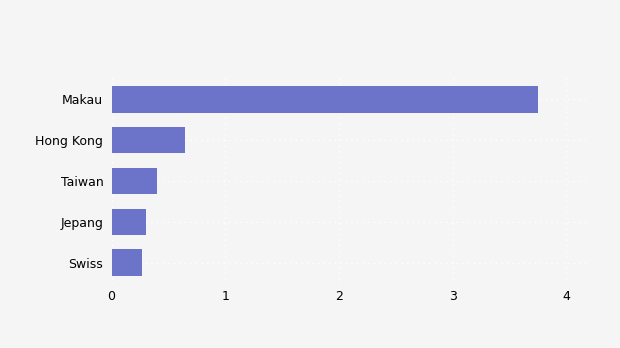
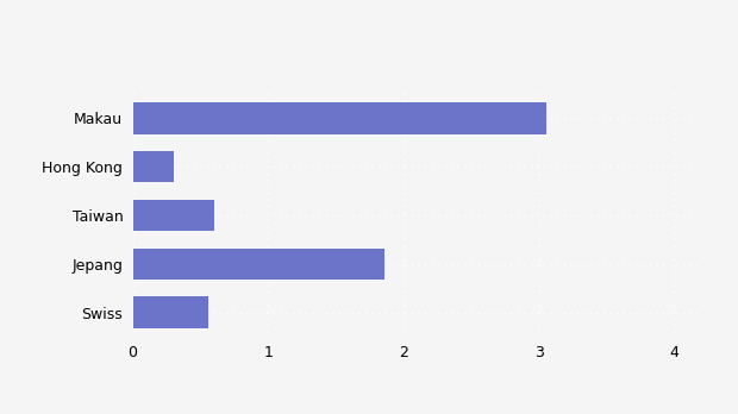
Makau: 3.75 -> 3.06
Hong Kong: 0.65 -> 0.30
Taiwan: 0.40 -> 0.60
Jepang: 0.30 -> 1.86
Swiss: 0.27 -> 0.56
